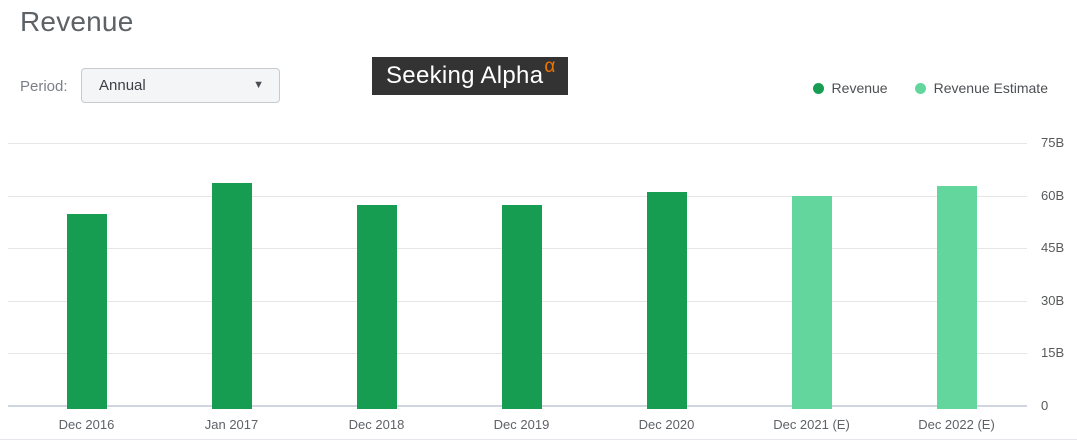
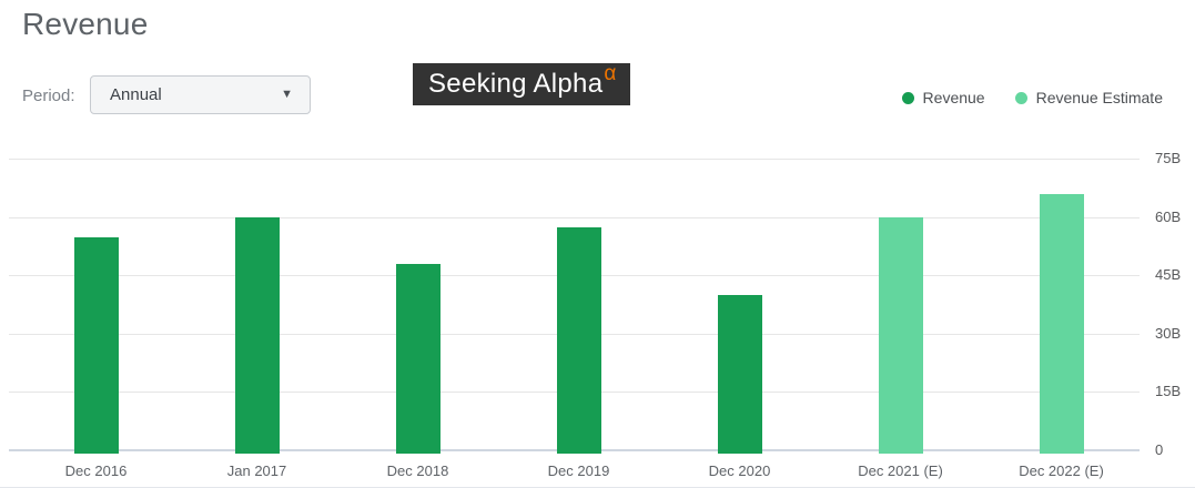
Revenue/Jan 2017: 64B -> 60B
Revenue/Dec 2018: 57B -> 48B
Revenue/Dec 2020: 61B -> 40B
Revenue Estimate/Dec 2022 (E): 63B -> 66B
